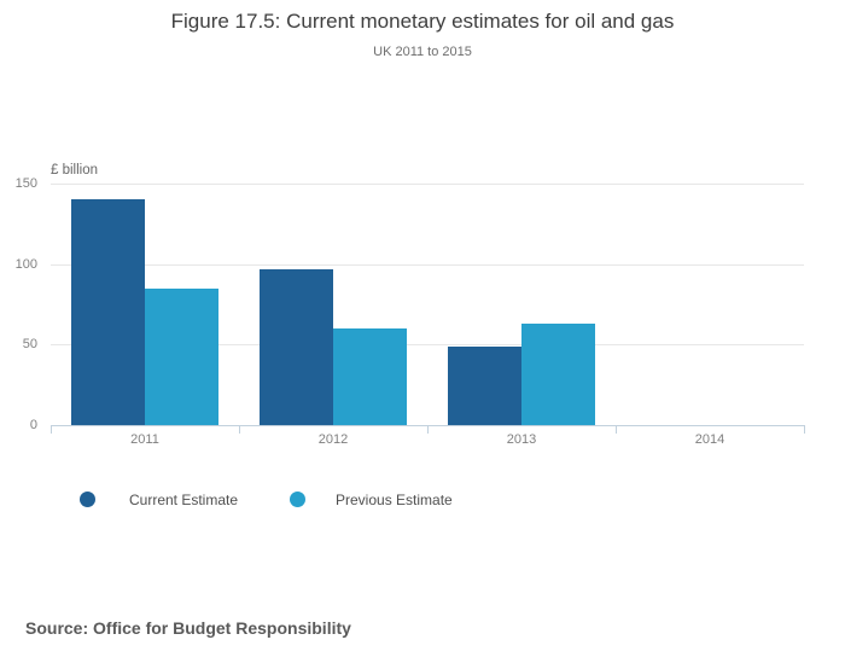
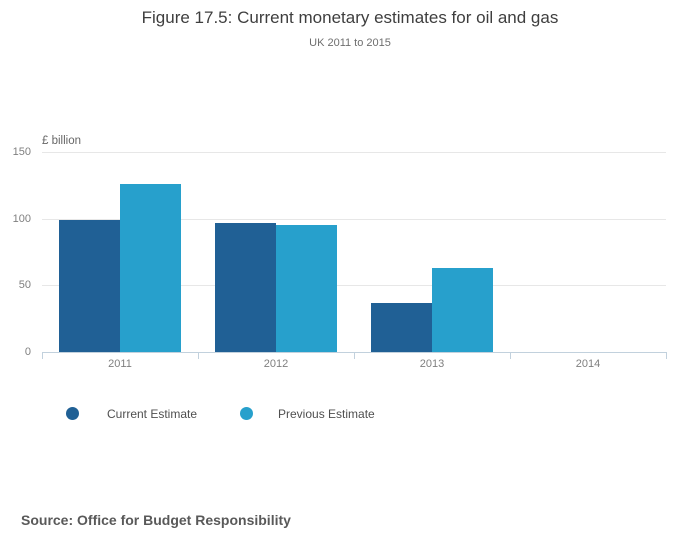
Current Estimate/2011: 140 -> 99
Previous Estimate/2011: 85 -> 126
Previous Estimate/2012: 60 -> 95
Current Estimate/2013: 49 -> 37
